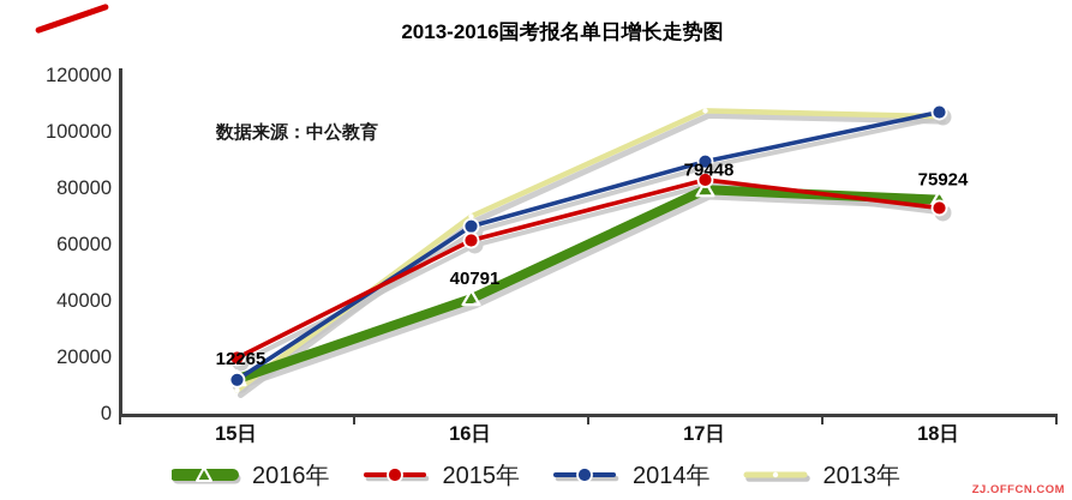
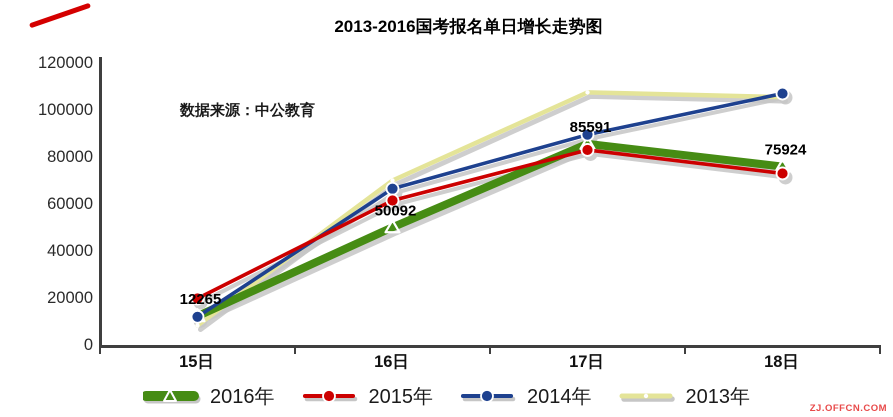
2016年/16日: 40791 -> 50092
2016年/17日: 79448 -> 85591
